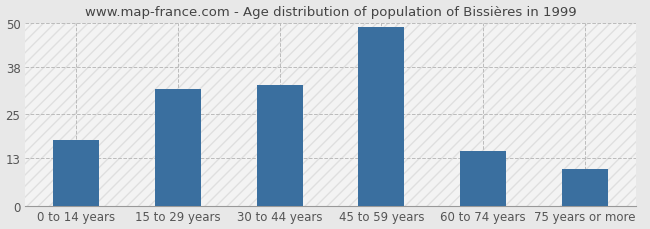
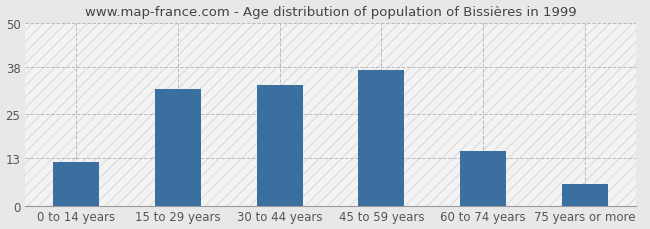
0 to 14 years: 18 -> 12
45 to 59 years: 49 -> 37
75 years or more: 10 -> 6
